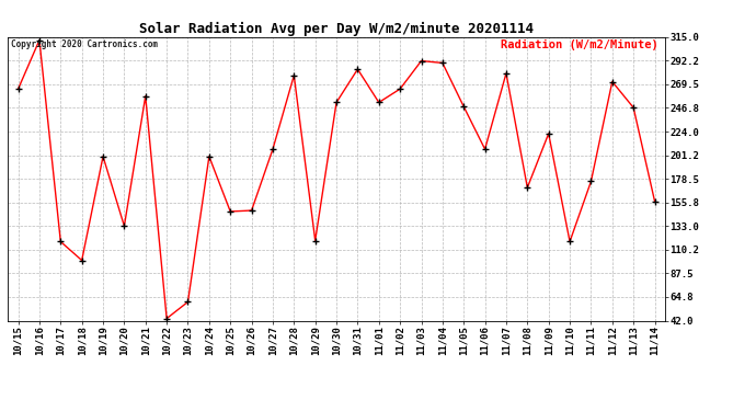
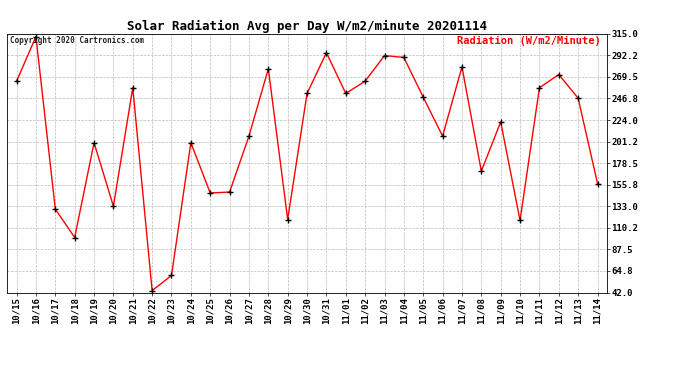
10/17: 118 -> 130
10/31: 284 -> 295
11/11: 176 -> 258
